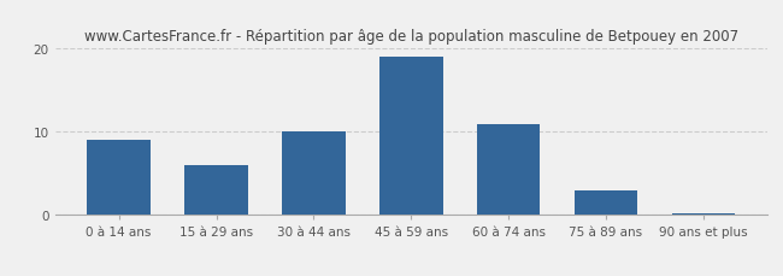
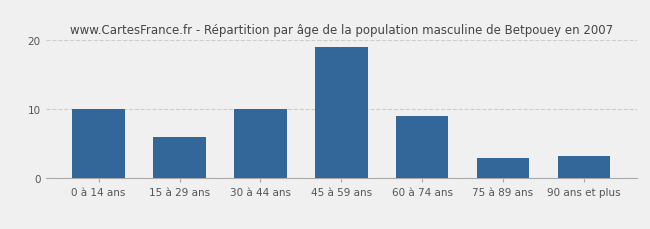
0 à 14 ans: 9.0 -> 10.0
60 à 74 ans: 11.0 -> 9.0
90 ans et plus: 0.2 -> 3.2
